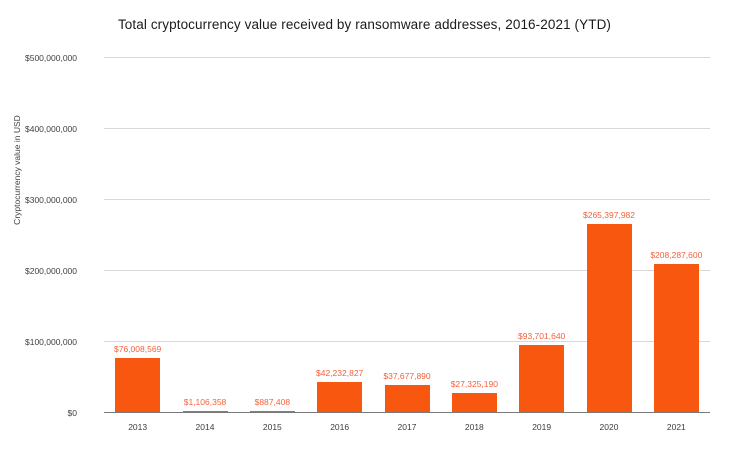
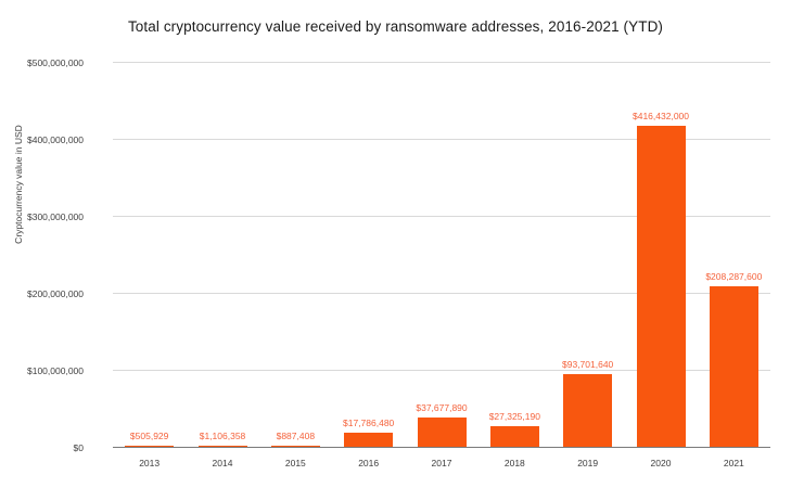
2013: $76,008,569 -> $505,929
2016: $42,232,827 -> $17,786,480
2020: $265,397,982 -> $416,432,000
